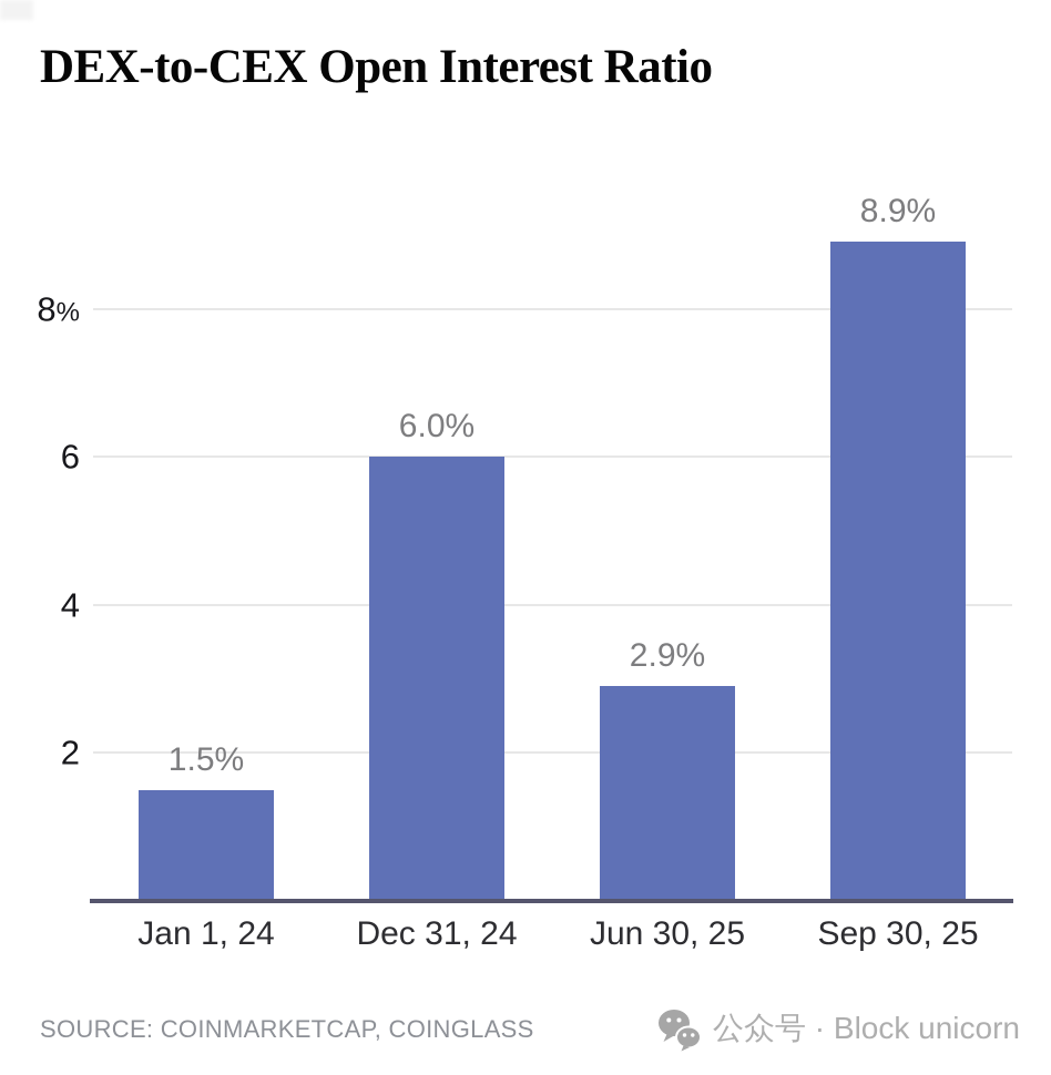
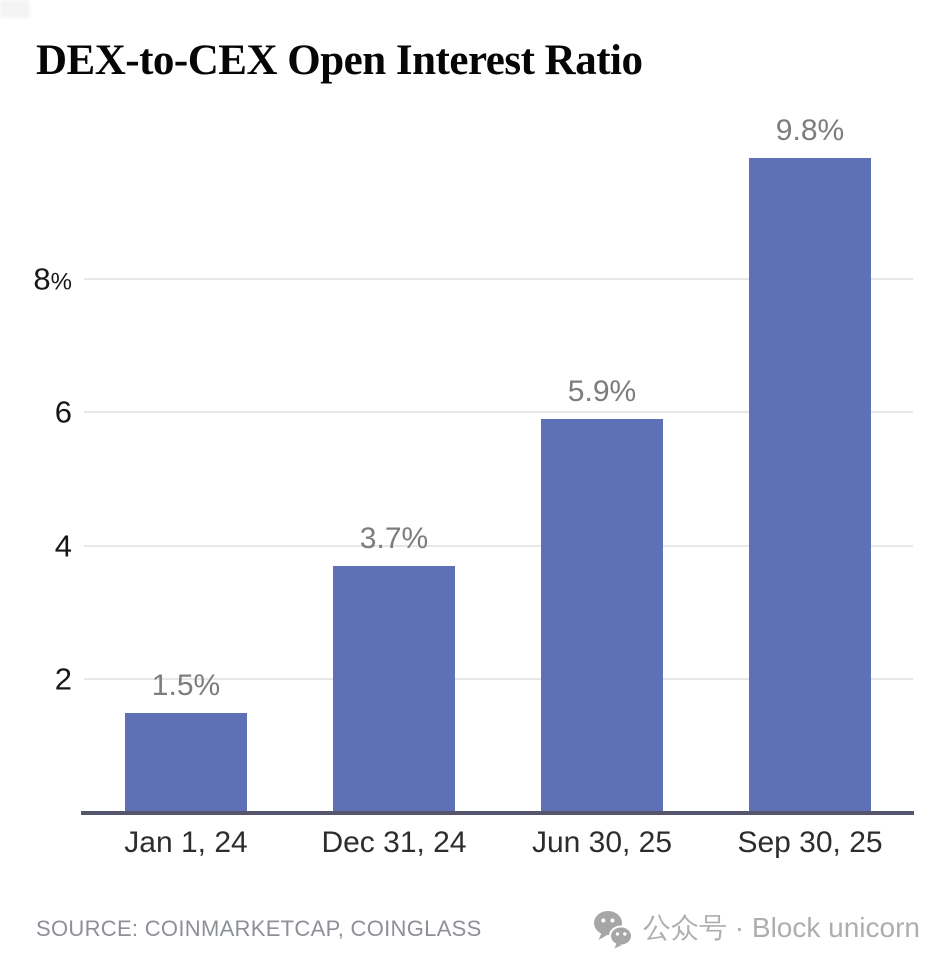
Dec 31, 24: 6.0% -> 3.7%
Jun 30, 25: 2.9% -> 5.9%
Sep 30, 25: 8.9% -> 9.8%
